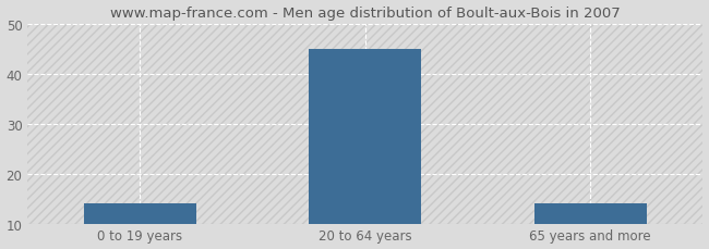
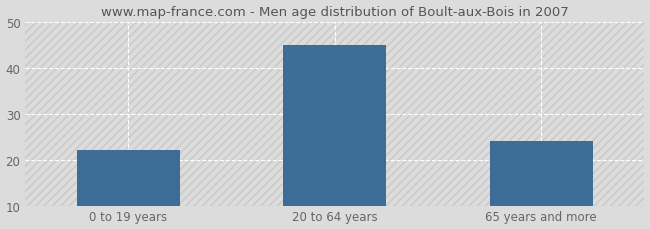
0 to 19 years: 14 -> 22
65 years and more: 14 -> 24
